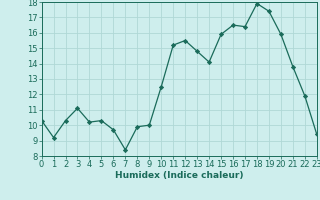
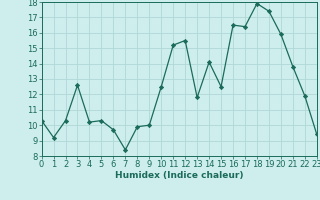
3: 11.1 -> 12.6
13: 14.8 -> 11.8
15: 15.9 -> 12.5
